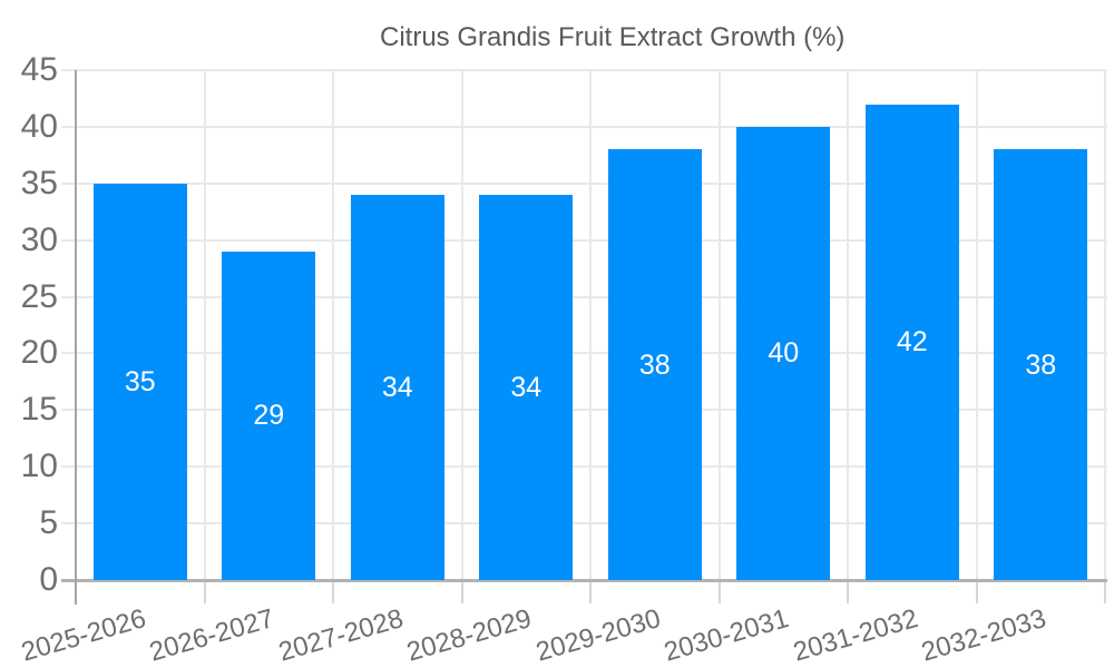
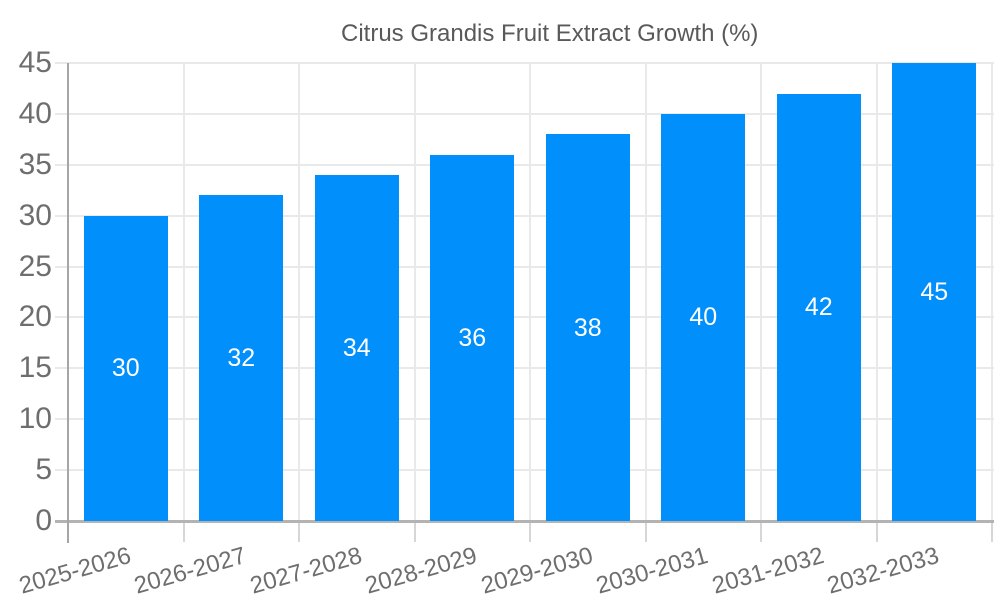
2025-2026: 35 -> 30
2026-2027: 29 -> 32
2028-2029: 34 -> 36
2032-2033: 38 -> 45
